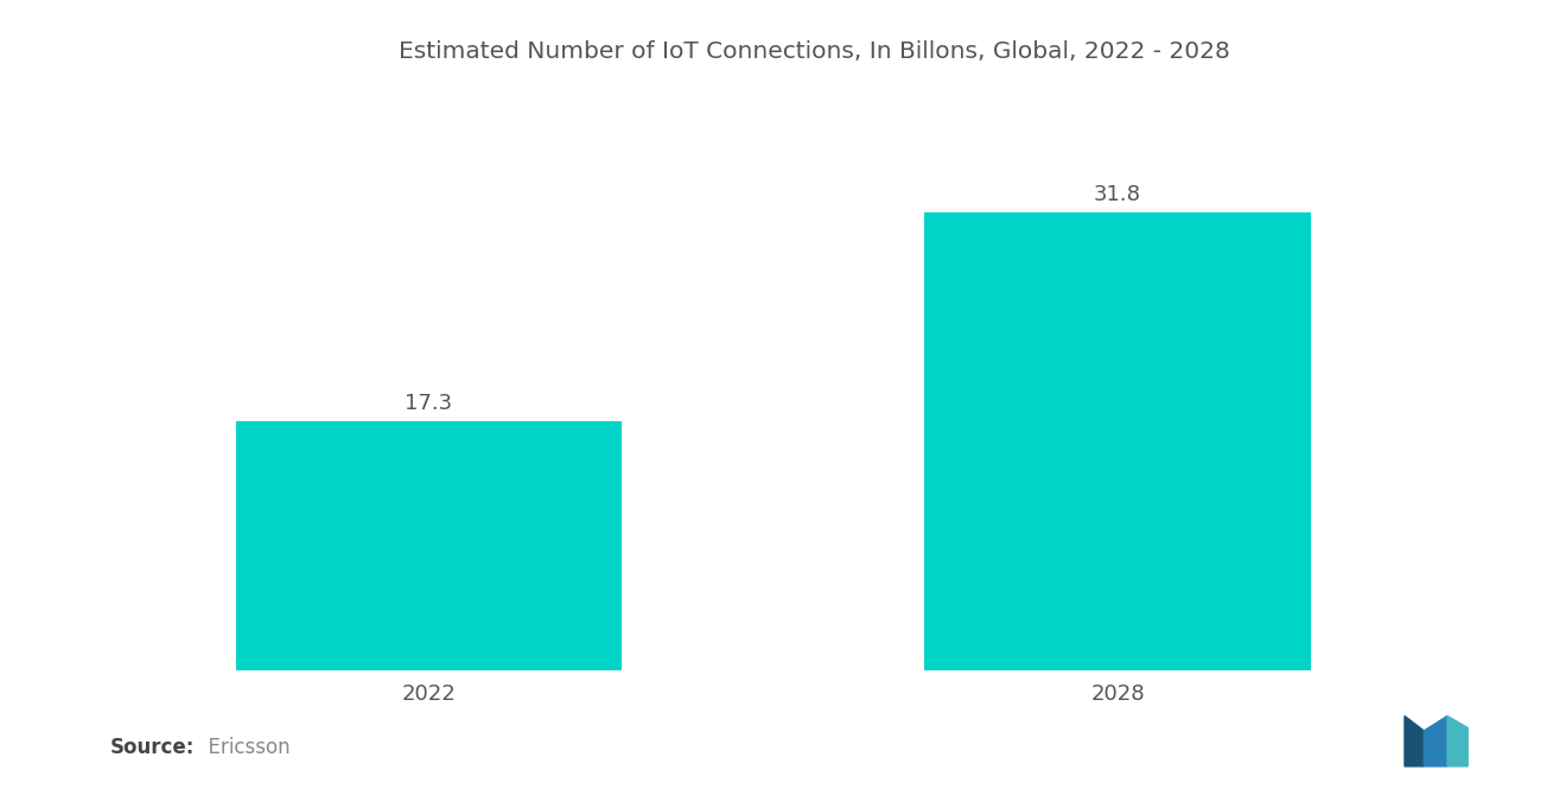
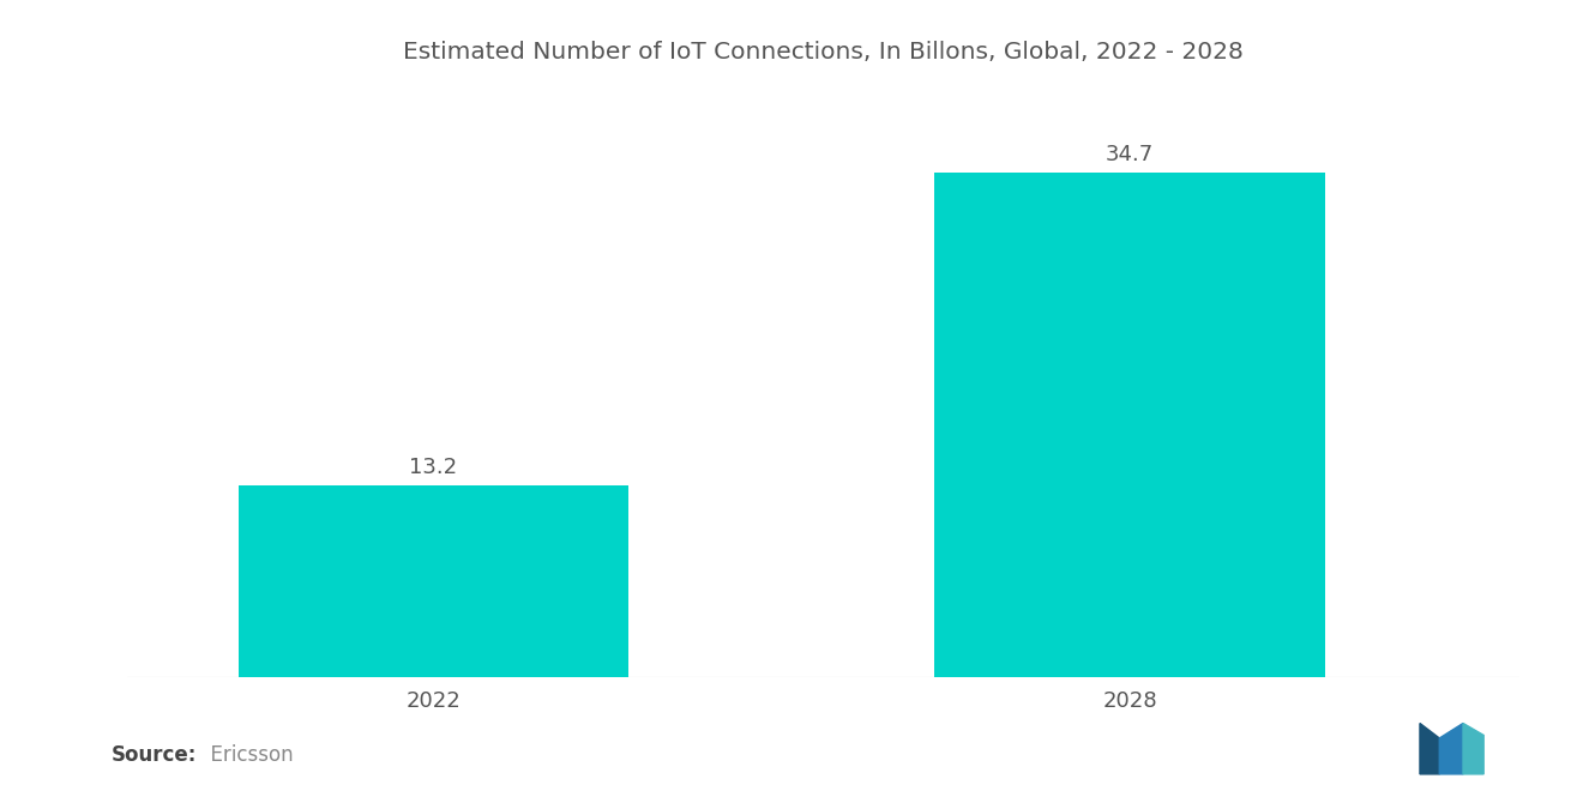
2022: 17.3 -> 13.2
2028: 31.8 -> 34.7
